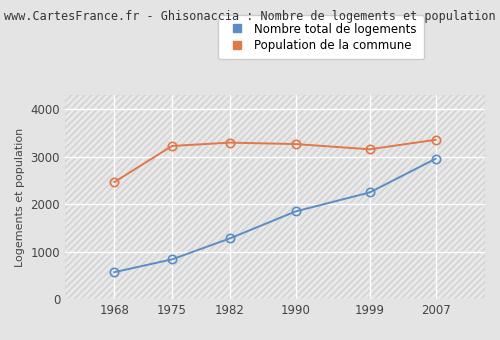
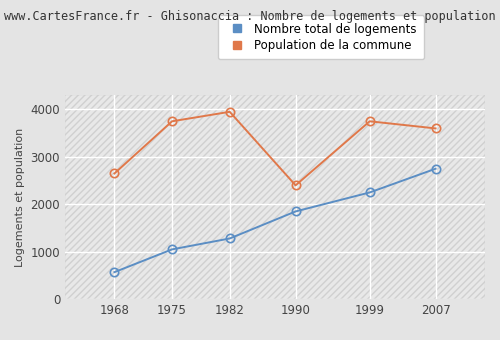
Population de la commune/1968: 2470 -> 2650
Nombre total de logements/1975: 840 -> 1050
Population de la commune/1975: 3230 -> 3750
Population de la commune/1982: 3300 -> 3950
Population de la commune/1990: 3270 -> 2400
Population de la commune/1999: 3160 -> 3750
Nombre total de logements/2007: 2960 -> 2750
Population de la commune/2007: 3360 -> 3600
